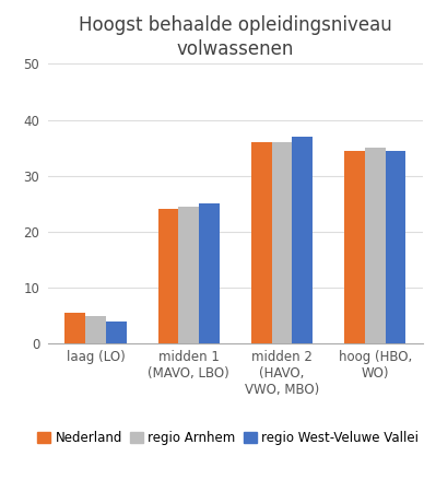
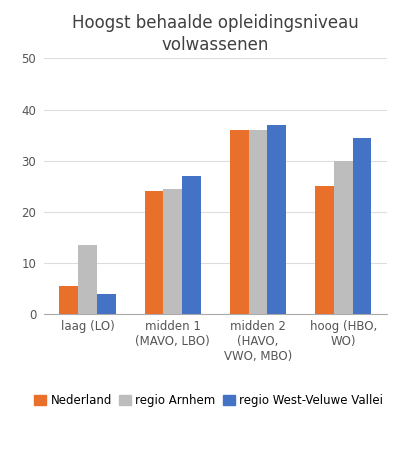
regio Arnhem/laag (LO): 5.0 -> 13.6
regio West-Veluwe Vallei/midden 1 (MAVO, LBO): 25.0 -> 27.0
Nederland/hoog (HBO, WO): 34.5 -> 25.0
regio Arnhem/hoog (HBO, WO): 35.0 -> 30.0
